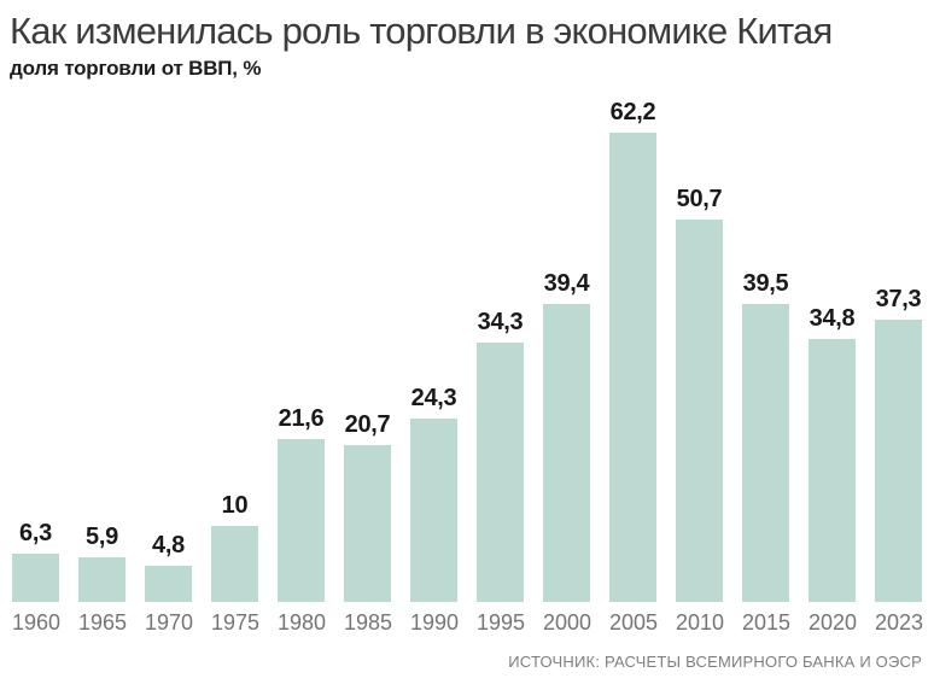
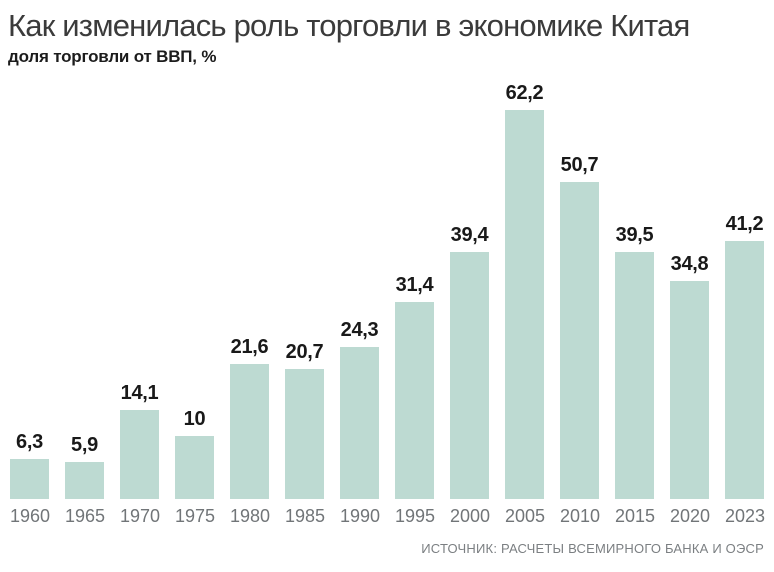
1970: 4,8 -> 14,1
1995: 34,3 -> 31,4
2023: 37,3 -> 41,2
